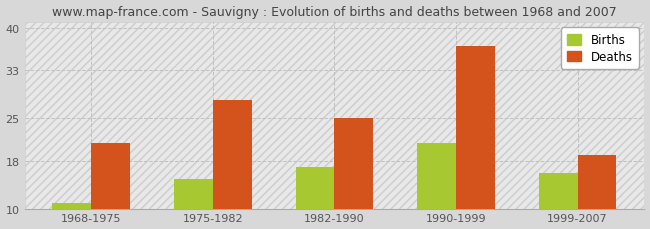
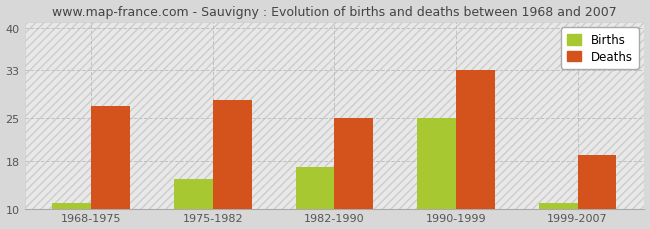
Deaths/1968-1975: 21 -> 27
Births/1990-1999: 21 -> 25
Deaths/1990-1999: 37 -> 33
Births/1999-2007: 16 -> 11
